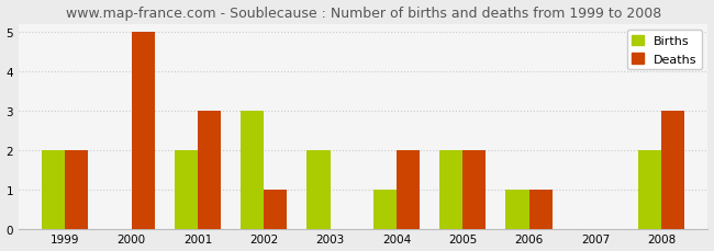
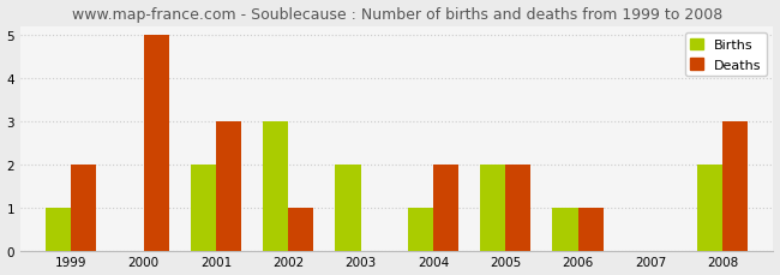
Births/1999: 2 -> 1
